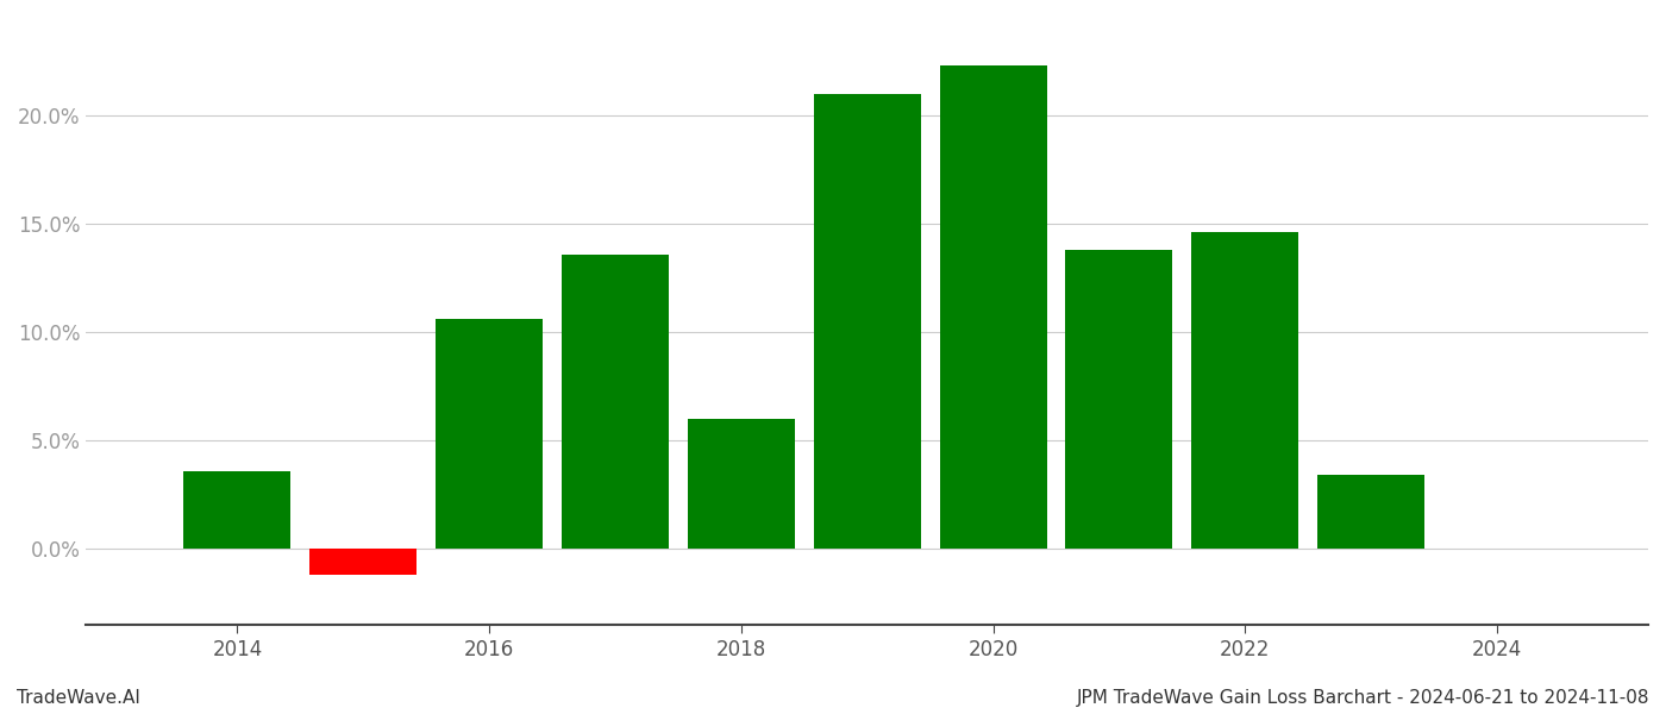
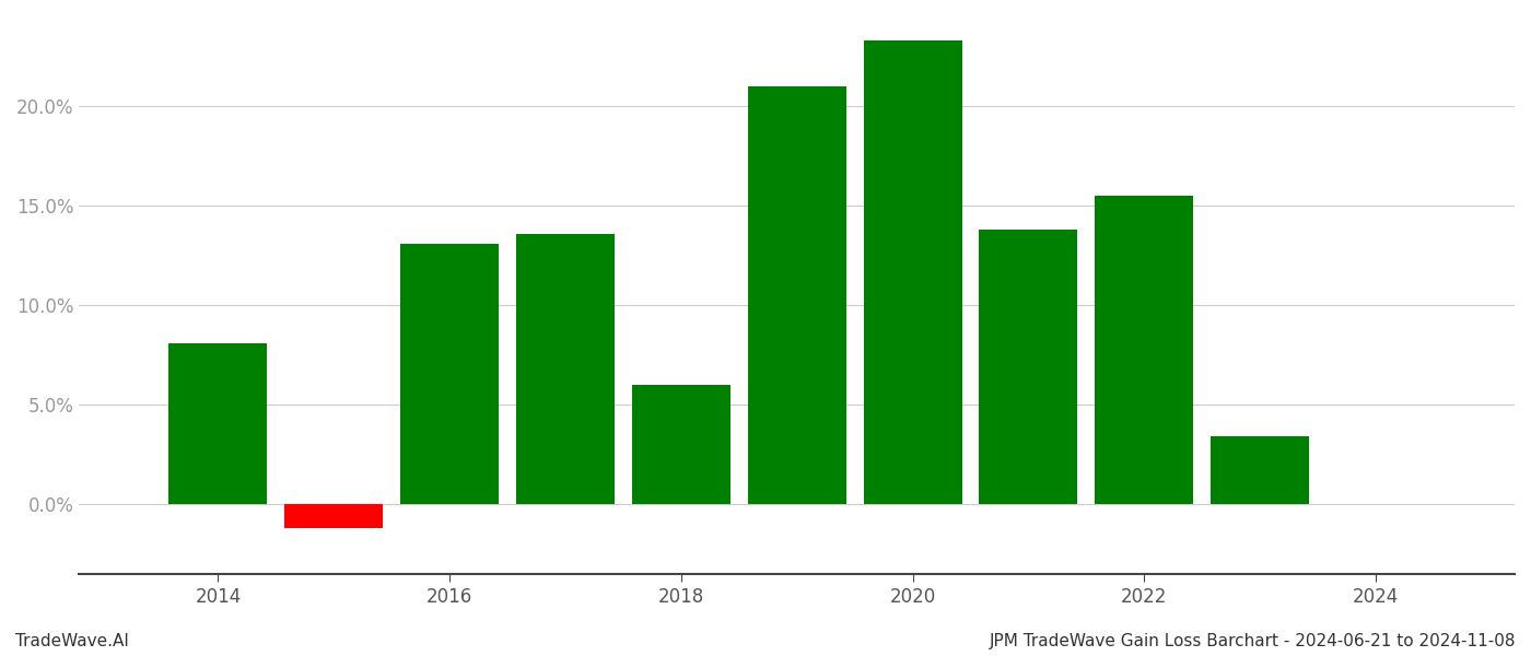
2014: 3.6% -> 8.1%
2016: 10.6% -> 13.1%
2020: 22.3% -> 23.3%
2022: 14.6% -> 15.5%
